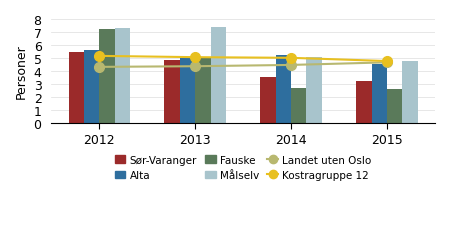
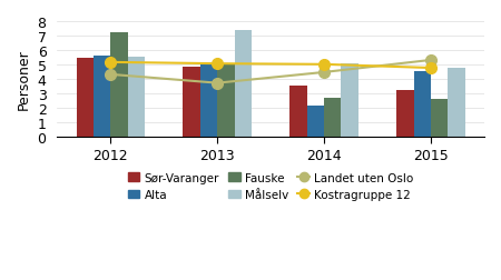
Målselv/2012: 7.3 -> 5.5
Landet uten Oslo/2013: 4.3 -> 3.7
Alta/2014: 5.2 -> 2.1
Landet uten Oslo/2015: 4.7 -> 5.3
